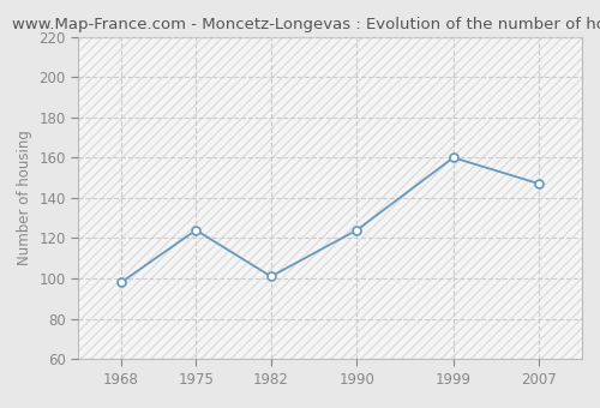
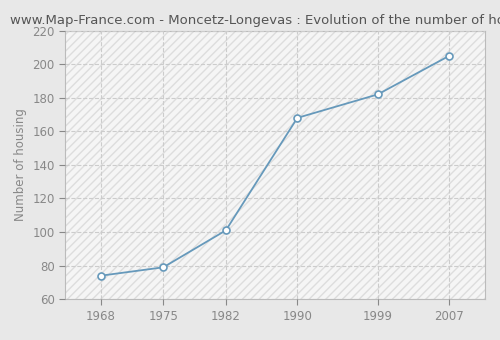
1968: 98 -> 74
1975: 124 -> 79
1990: 124 -> 168
1999: 160 -> 182
2007: 147 -> 205
